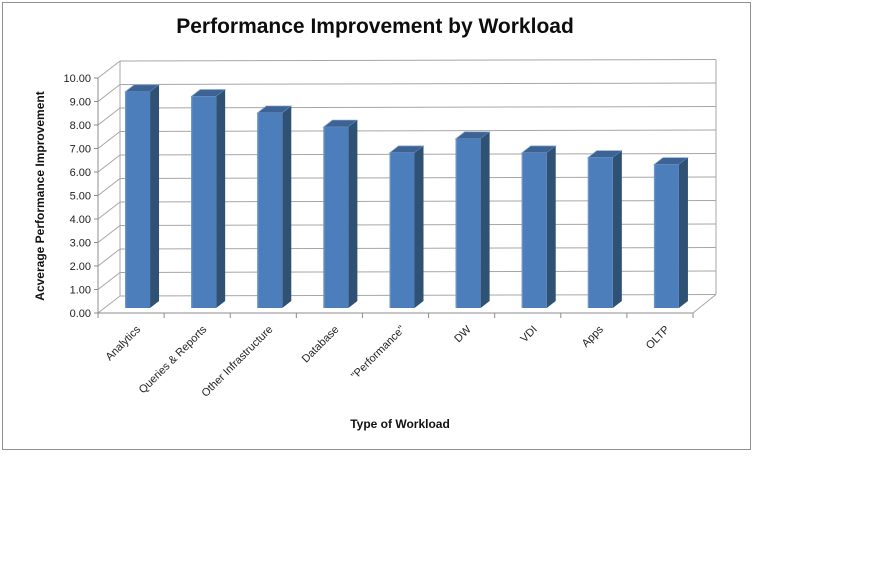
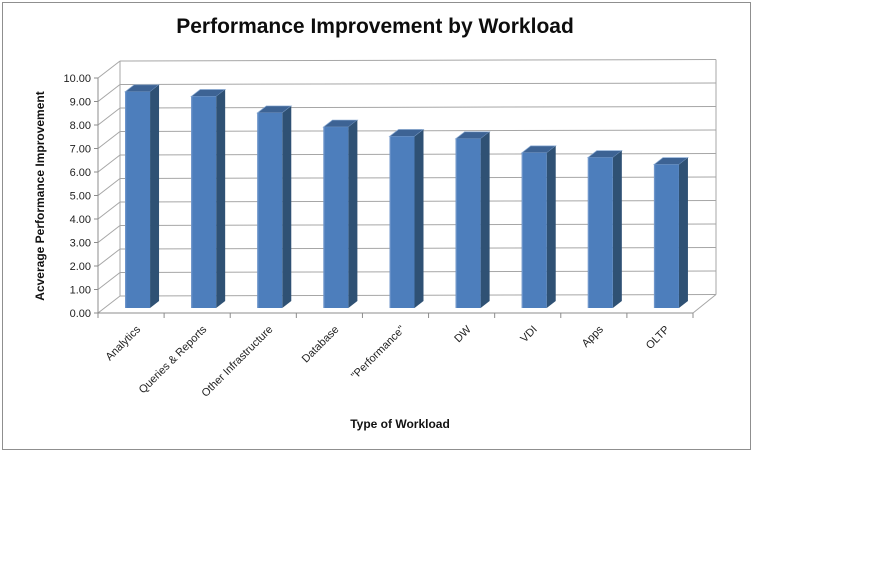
"Performance": 6.6 -> 7.3
